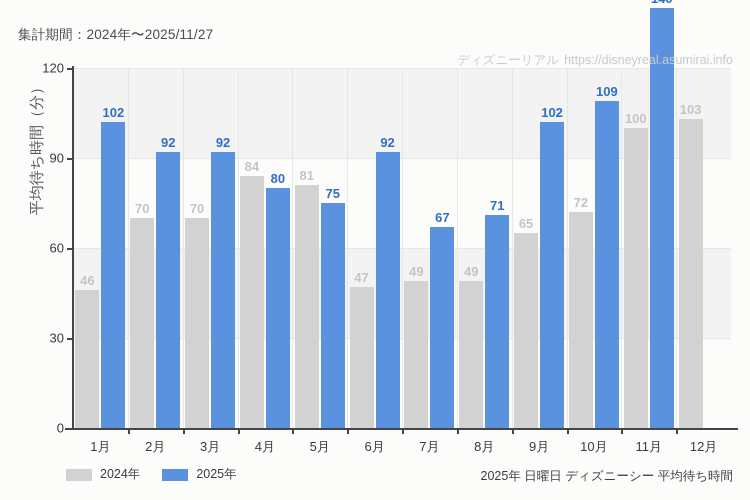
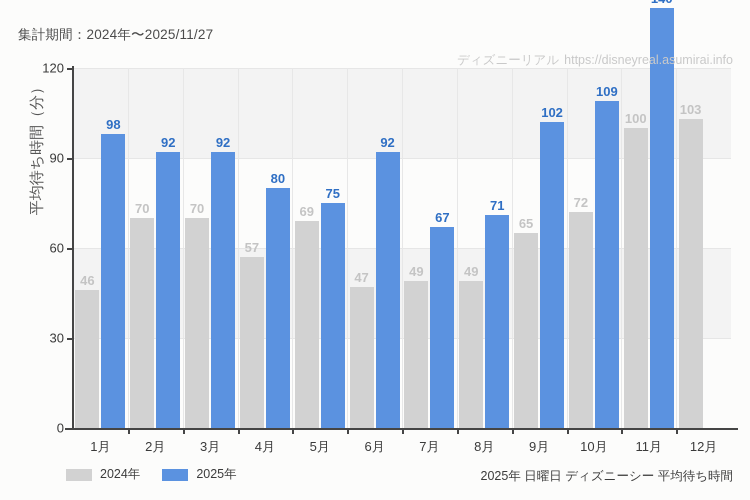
2025年/1月: 102 -> 98
2024年/4月: 84 -> 57
2024年/5月: 81 -> 69
